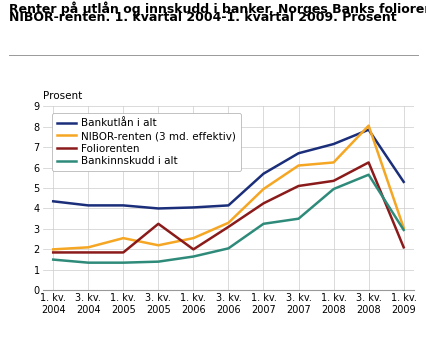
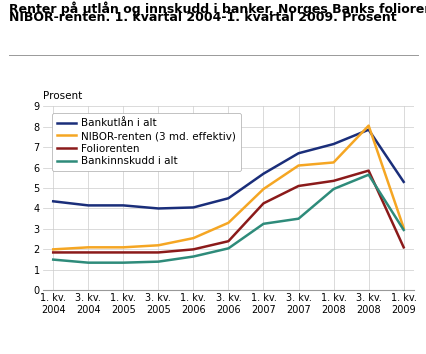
NIBOR-renten (3 md. effektiv)/1. kv. 2005: 2.55 -> 2.10
Foliorenten/3. kv. 2005: 3.25 -> 1.85
Bankutlån i alt/3. kv. 2006: 4.15 -> 4.50
Foliorenten/3. kv. 2006: 3.10 -> 2.40
Foliorenten/3. kv. 2008: 6.25 -> 5.85
